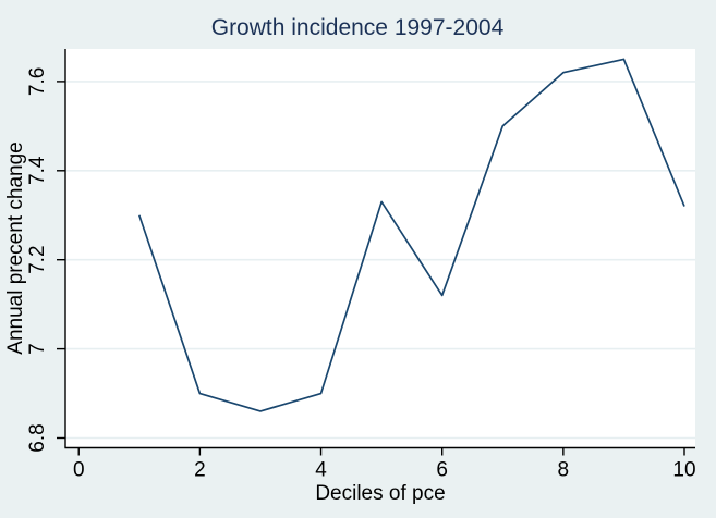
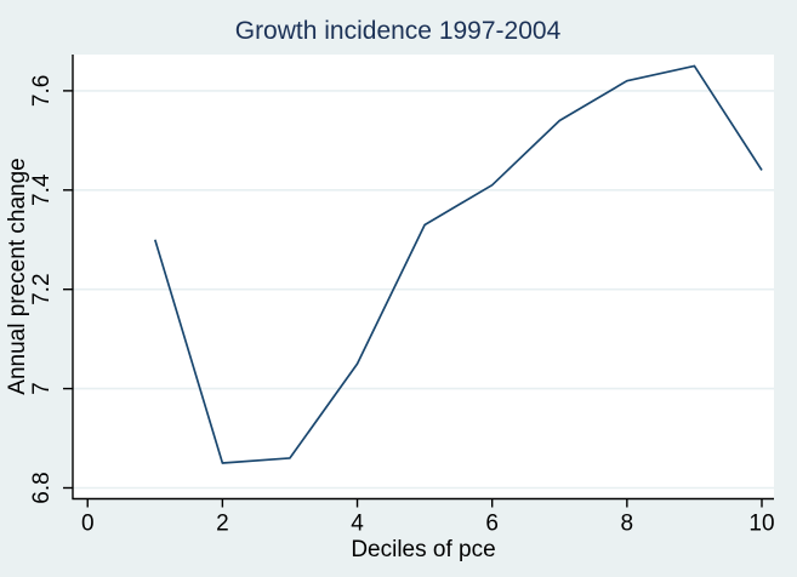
2: 6.90 -> 6.85
4: 6.90 -> 7.05
6: 7.12 -> 7.41
7: 7.50 -> 7.54
10: 7.32 -> 7.44
